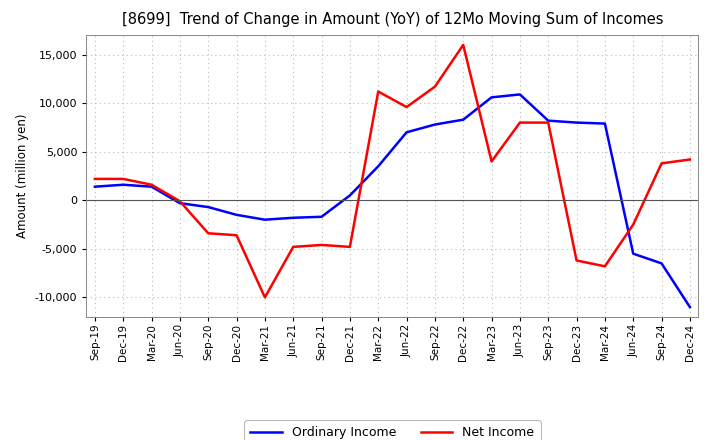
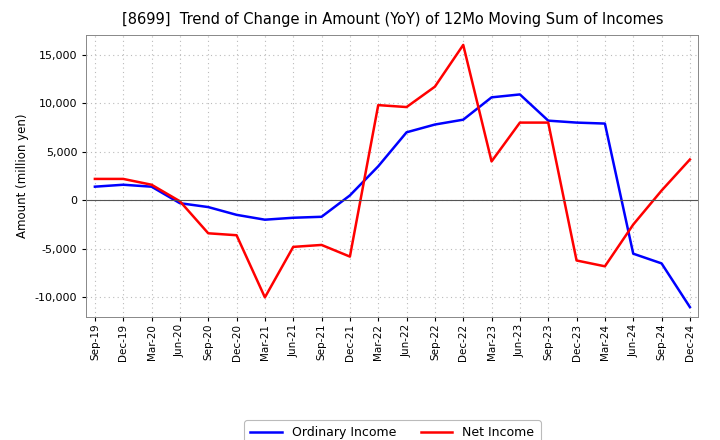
Net Income/Dec-21: -4,800 -> -5,800
Net Income/Mar-22: 11,200 -> 9,800
Net Income/Sep-24: 3,800 -> 1,000
